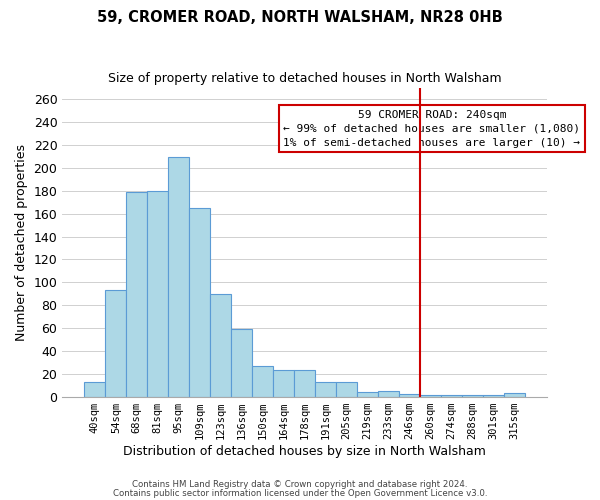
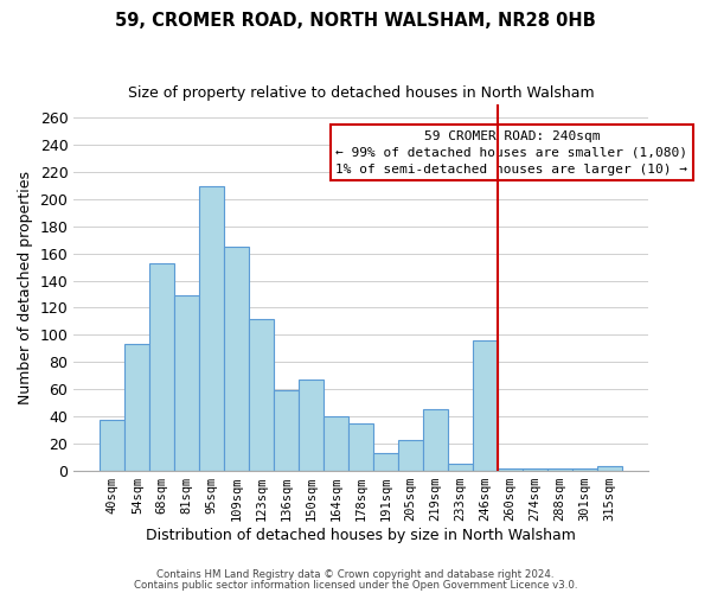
40sqm: 13 -> 37
68sqm: 179 -> 153
81sqm: 180 -> 129
123sqm: 90 -> 112
150sqm: 27 -> 67
164sqm: 23 -> 40
178sqm: 23 -> 35
205sqm: 13 -> 22
219sqm: 4 -> 45
246sqm: 2 -> 96
